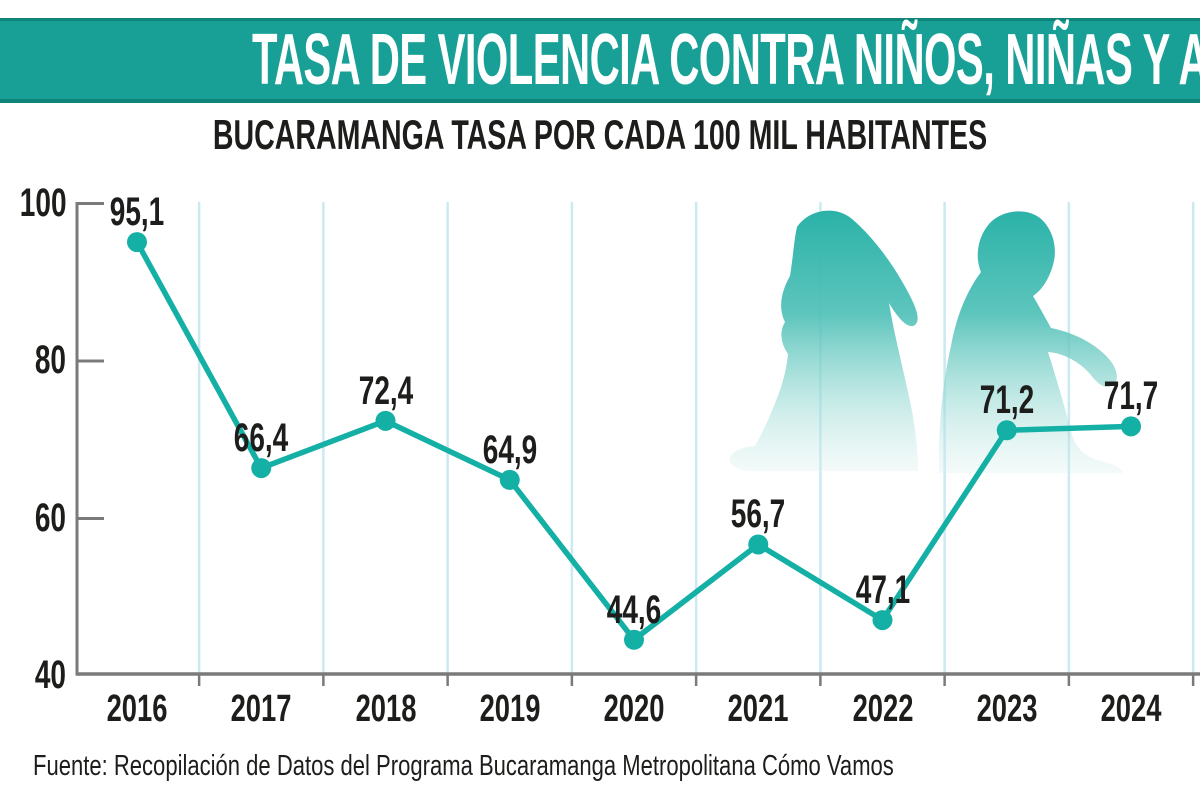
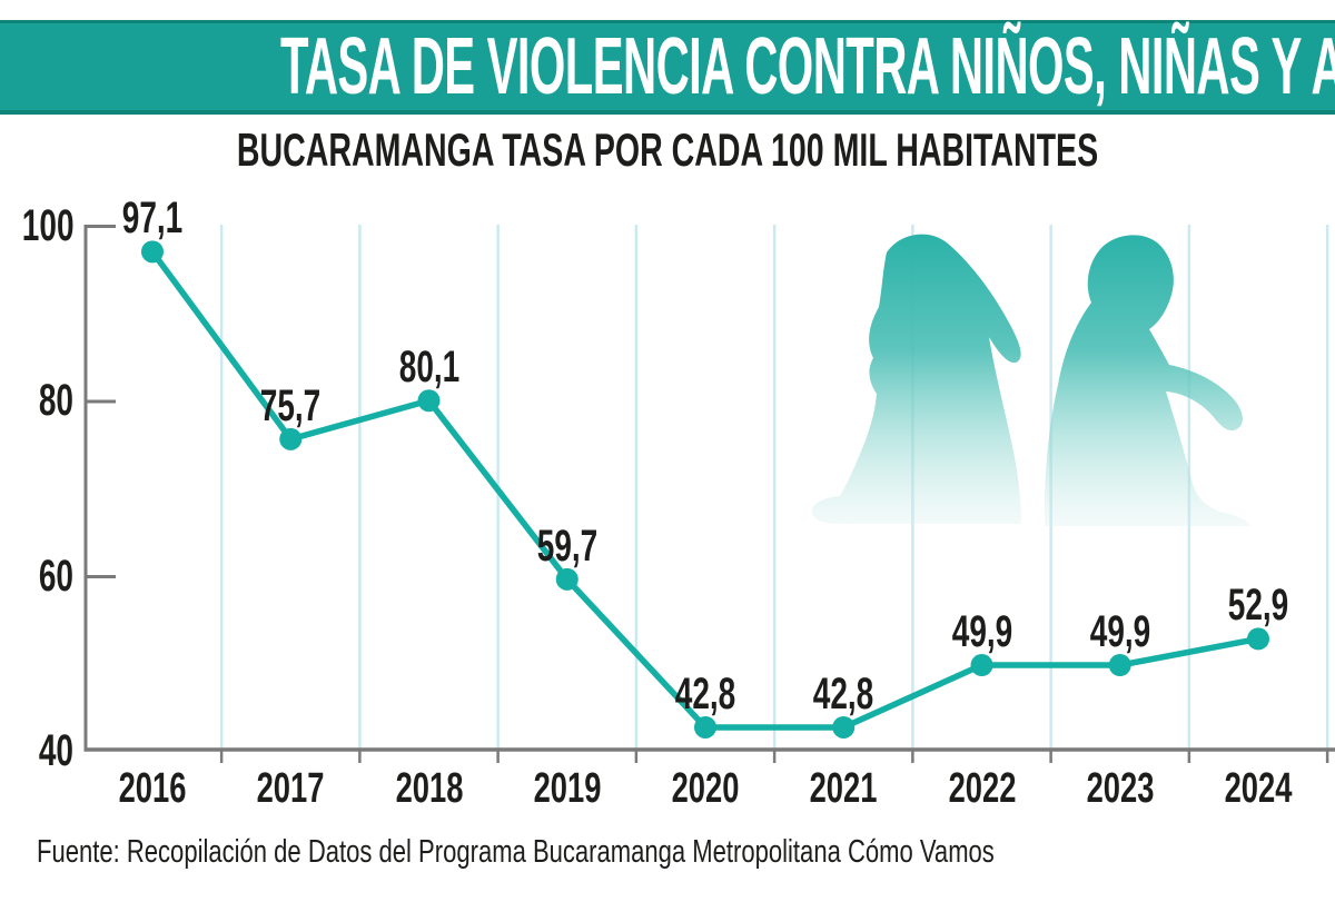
2016: 95,1 -> 97,1
2017: 66,4 -> 75,7
2018: 72,4 -> 80,1
2019: 64,9 -> 59,7
2020: 44,6 -> 42,8
2021: 56,7 -> 42,8
2022: 47,1 -> 49,9
2023: 71,2 -> 49,9
2024: 71,7 -> 52,9
